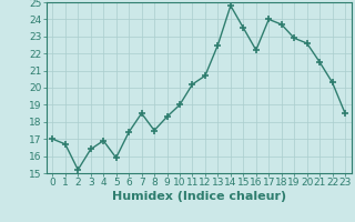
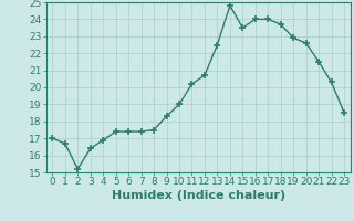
5: 15.9 -> 17.4
7: 18.5 -> 17.4
16: 22.2 -> 24.0
